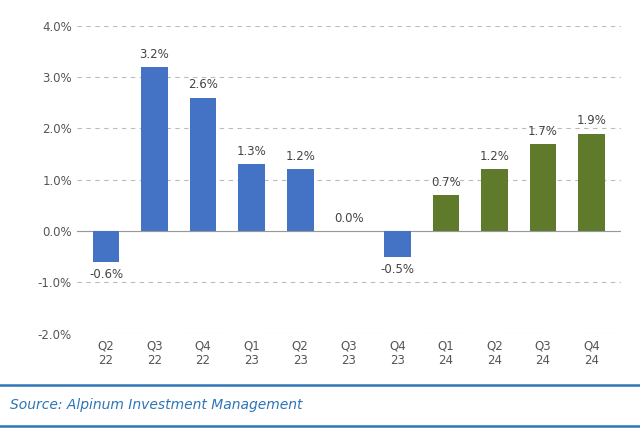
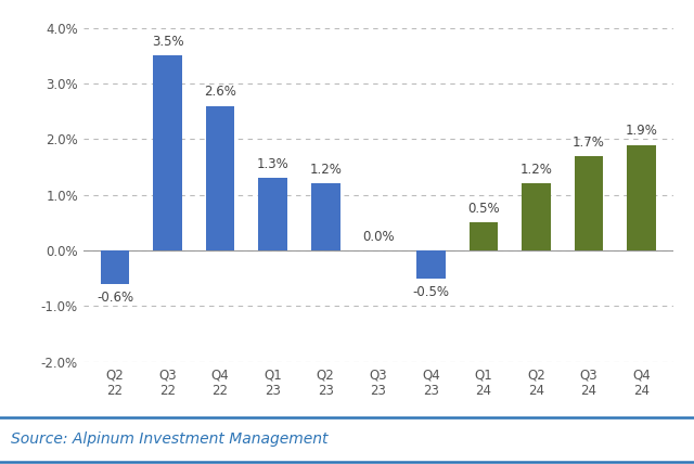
Q3 22: 3.2% -> 3.5%
Q1 24: 0.7% -> 0.5%
